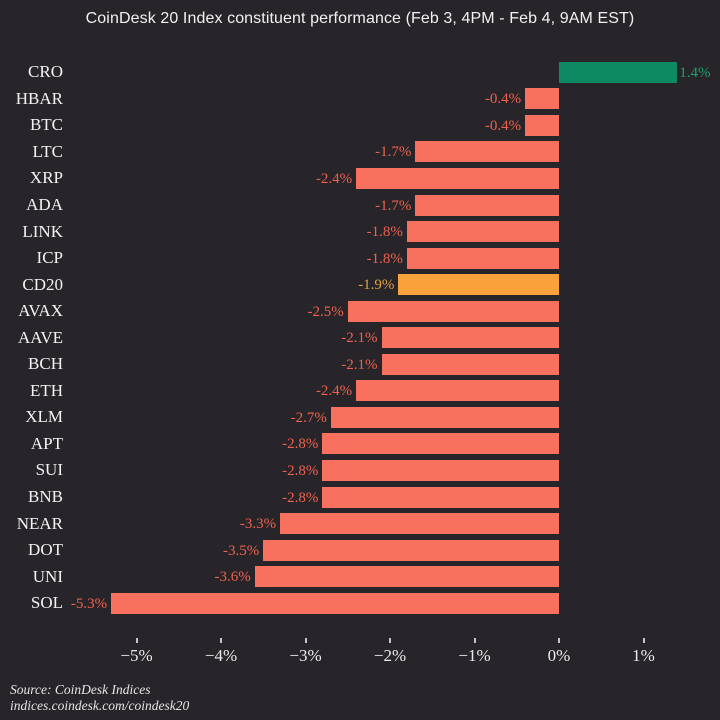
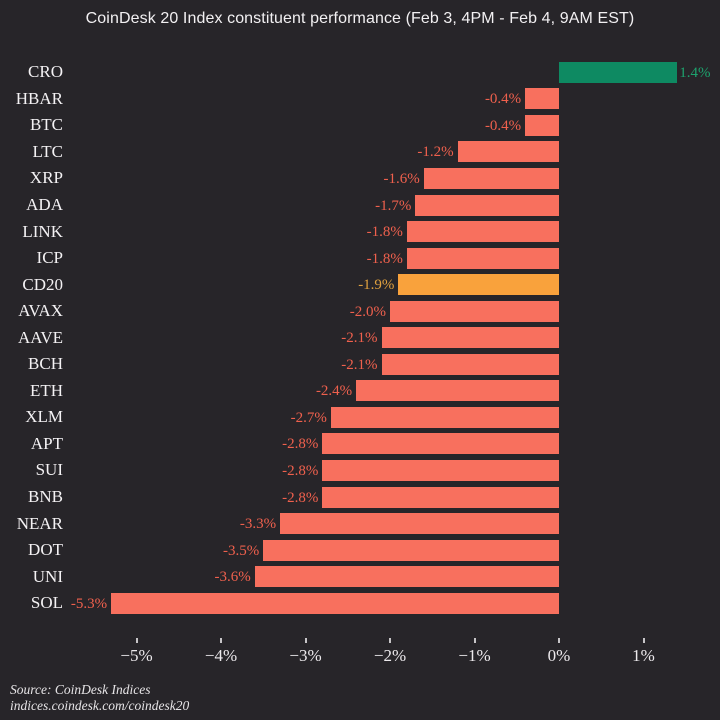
LTC: -1.7% -> -1.2%
XRP: -2.4% -> -1.6%
AVAX: -2.5% -> -2.0%
